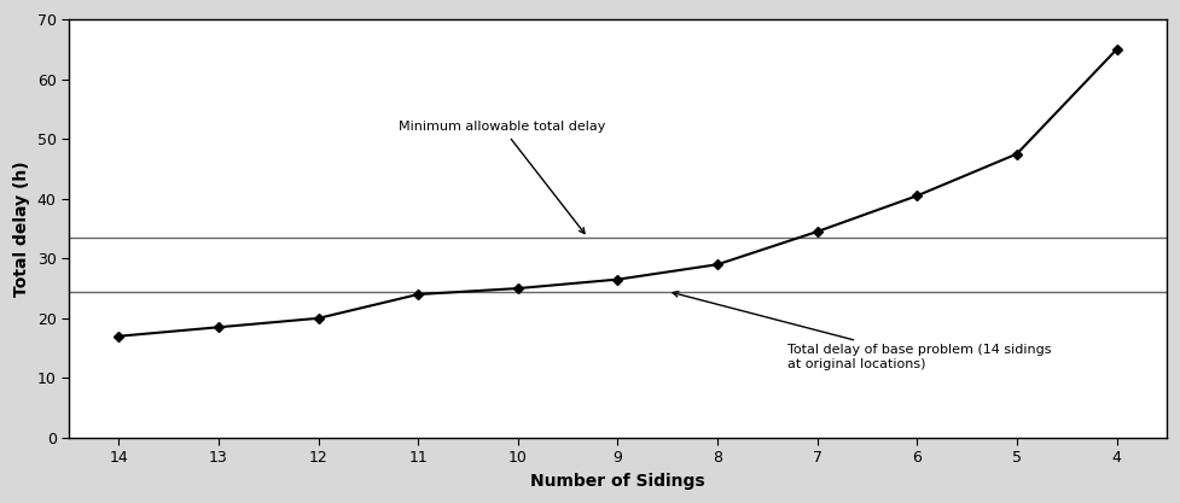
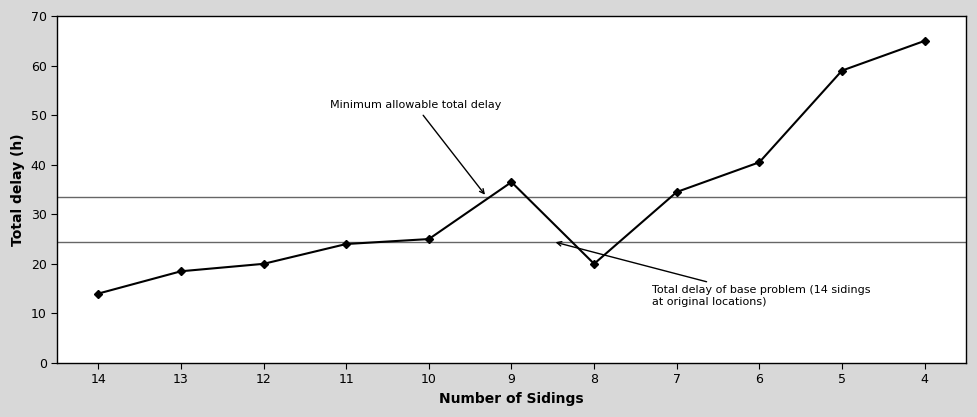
14: 17.0 -> 14.0
9: 26.5 -> 36.5
8: 29.0 -> 20.0
5: 47.5 -> 59.0
